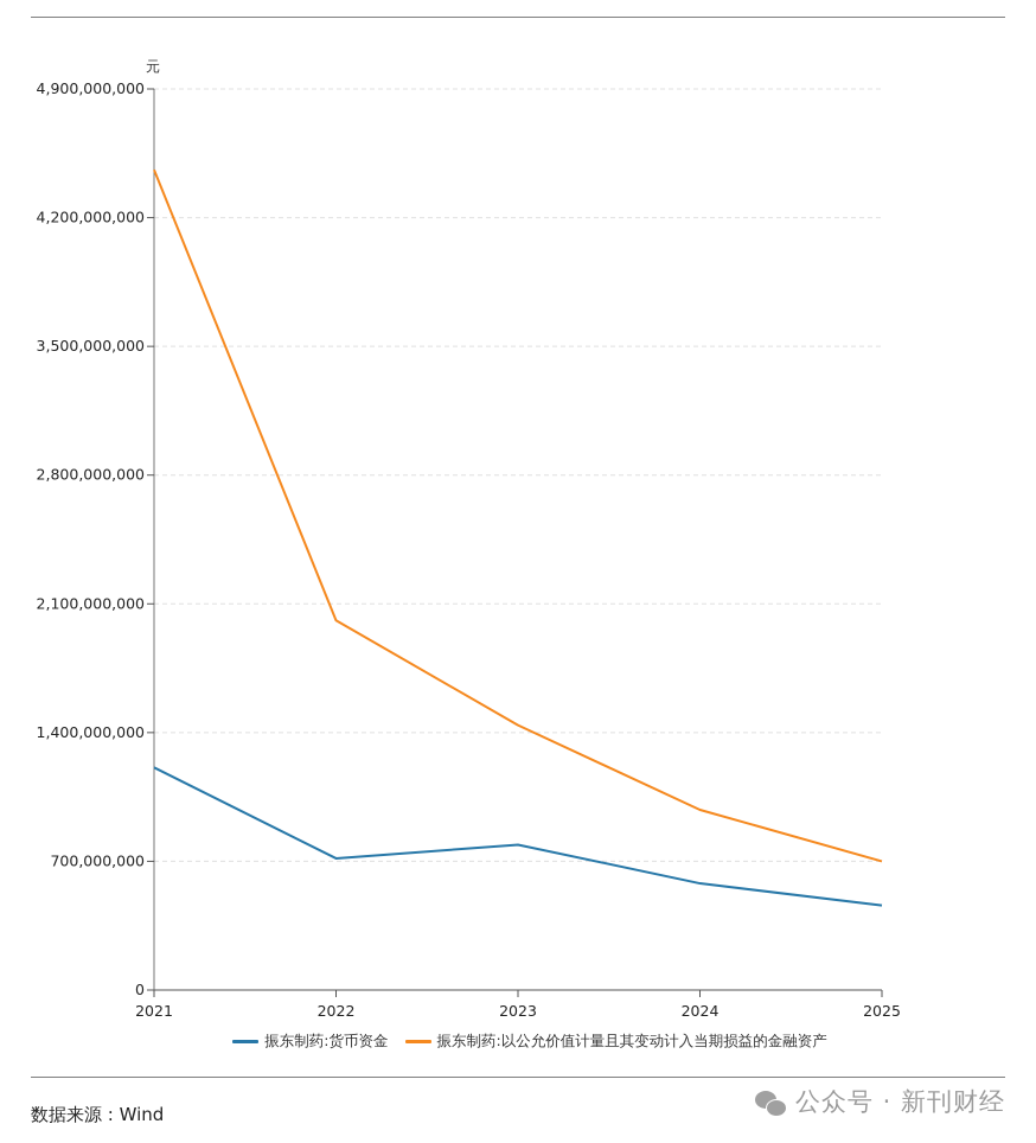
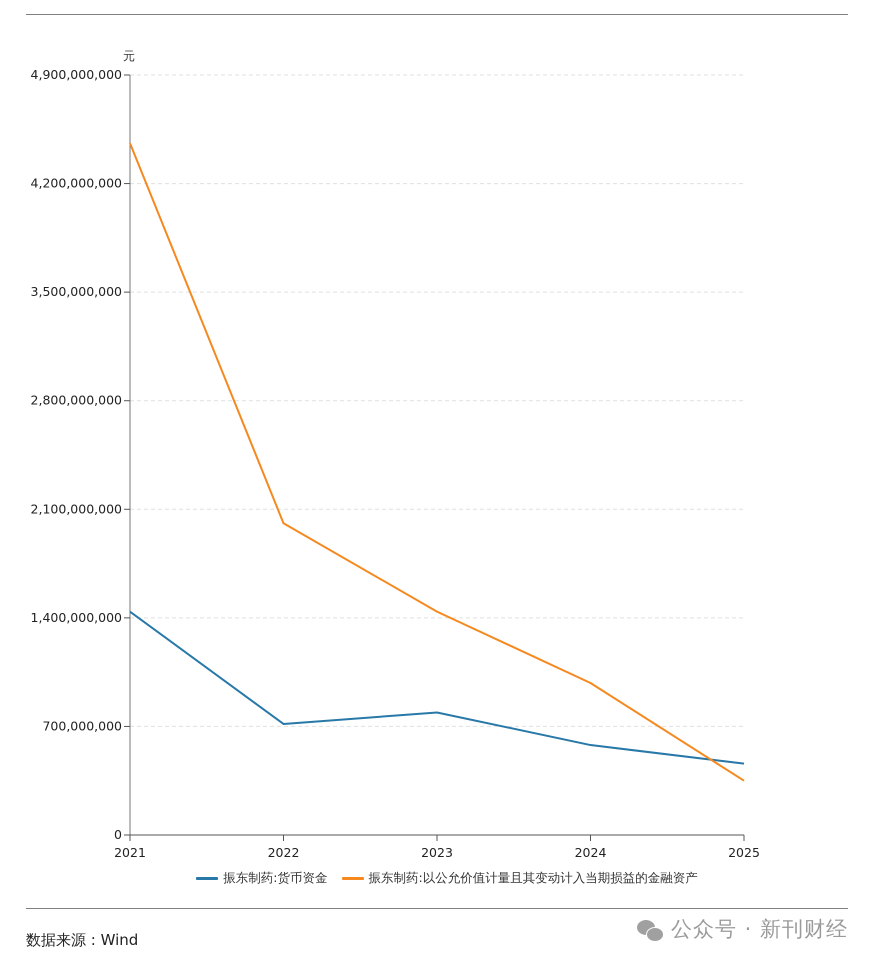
振东制药:货币资金/2021: 1210000000 -> 1440000000
振东制药:以公允价值计量且其变动计入当期损益的金融资产/2025: 700000000 -> 350000000
